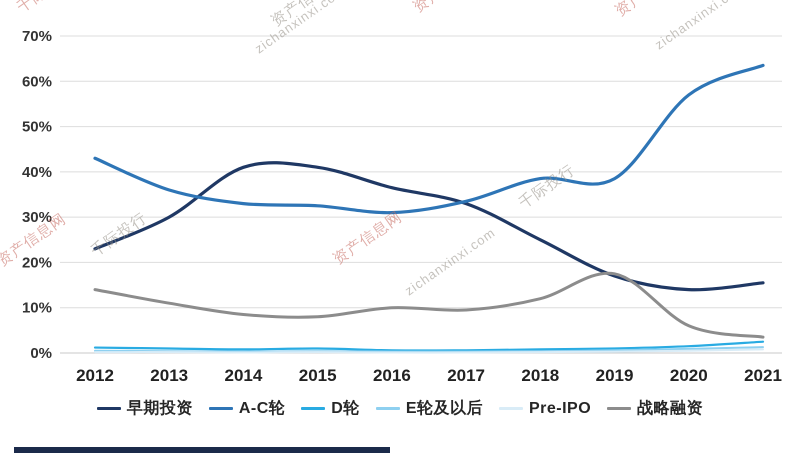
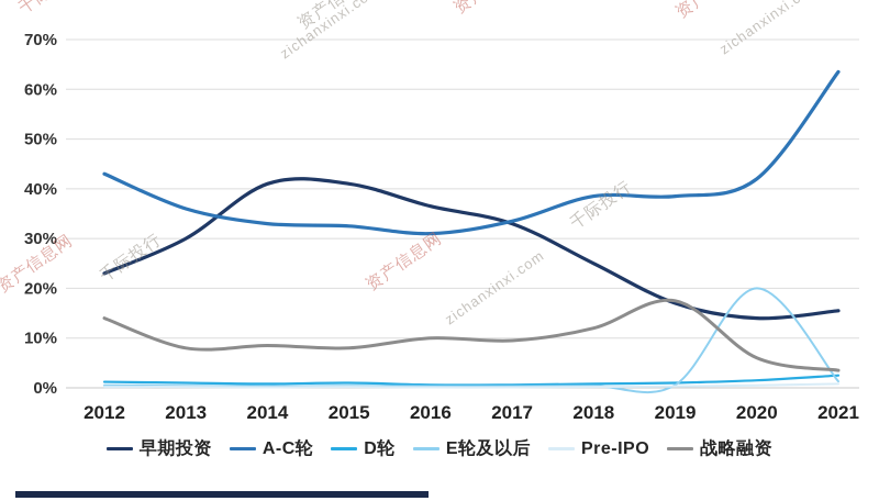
战略融资/2013: 11% -> 8%
A-C轮/2020: 57% -> 42%
E轮及以后/2020: 1% -> 20%
